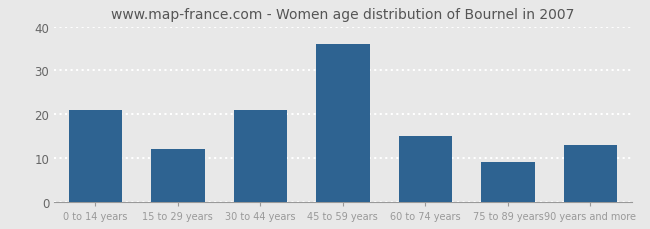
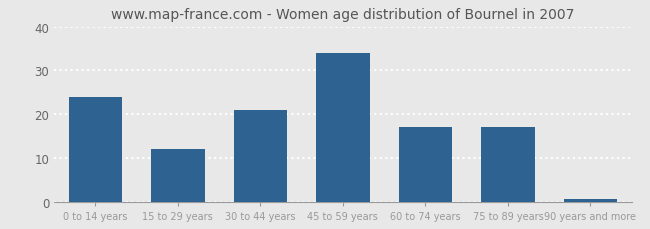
0 to 14 years: 21.0 -> 24.0
45 to 59 years: 36.0 -> 34.0
60 to 74 years: 15.0 -> 17.0
75 to 89 years: 9.0 -> 17.0
90 years and more: 13.0 -> 0.5
